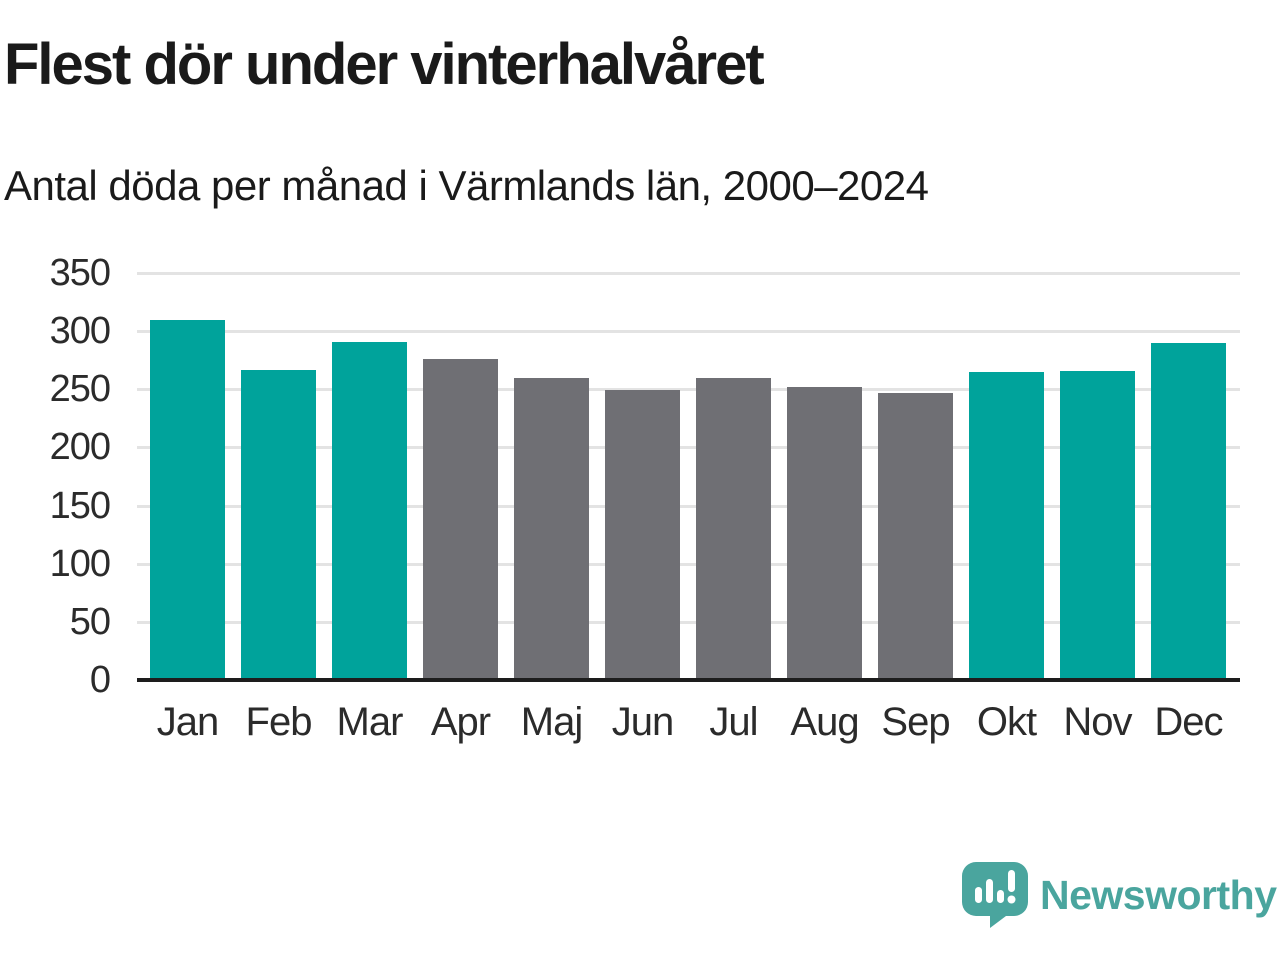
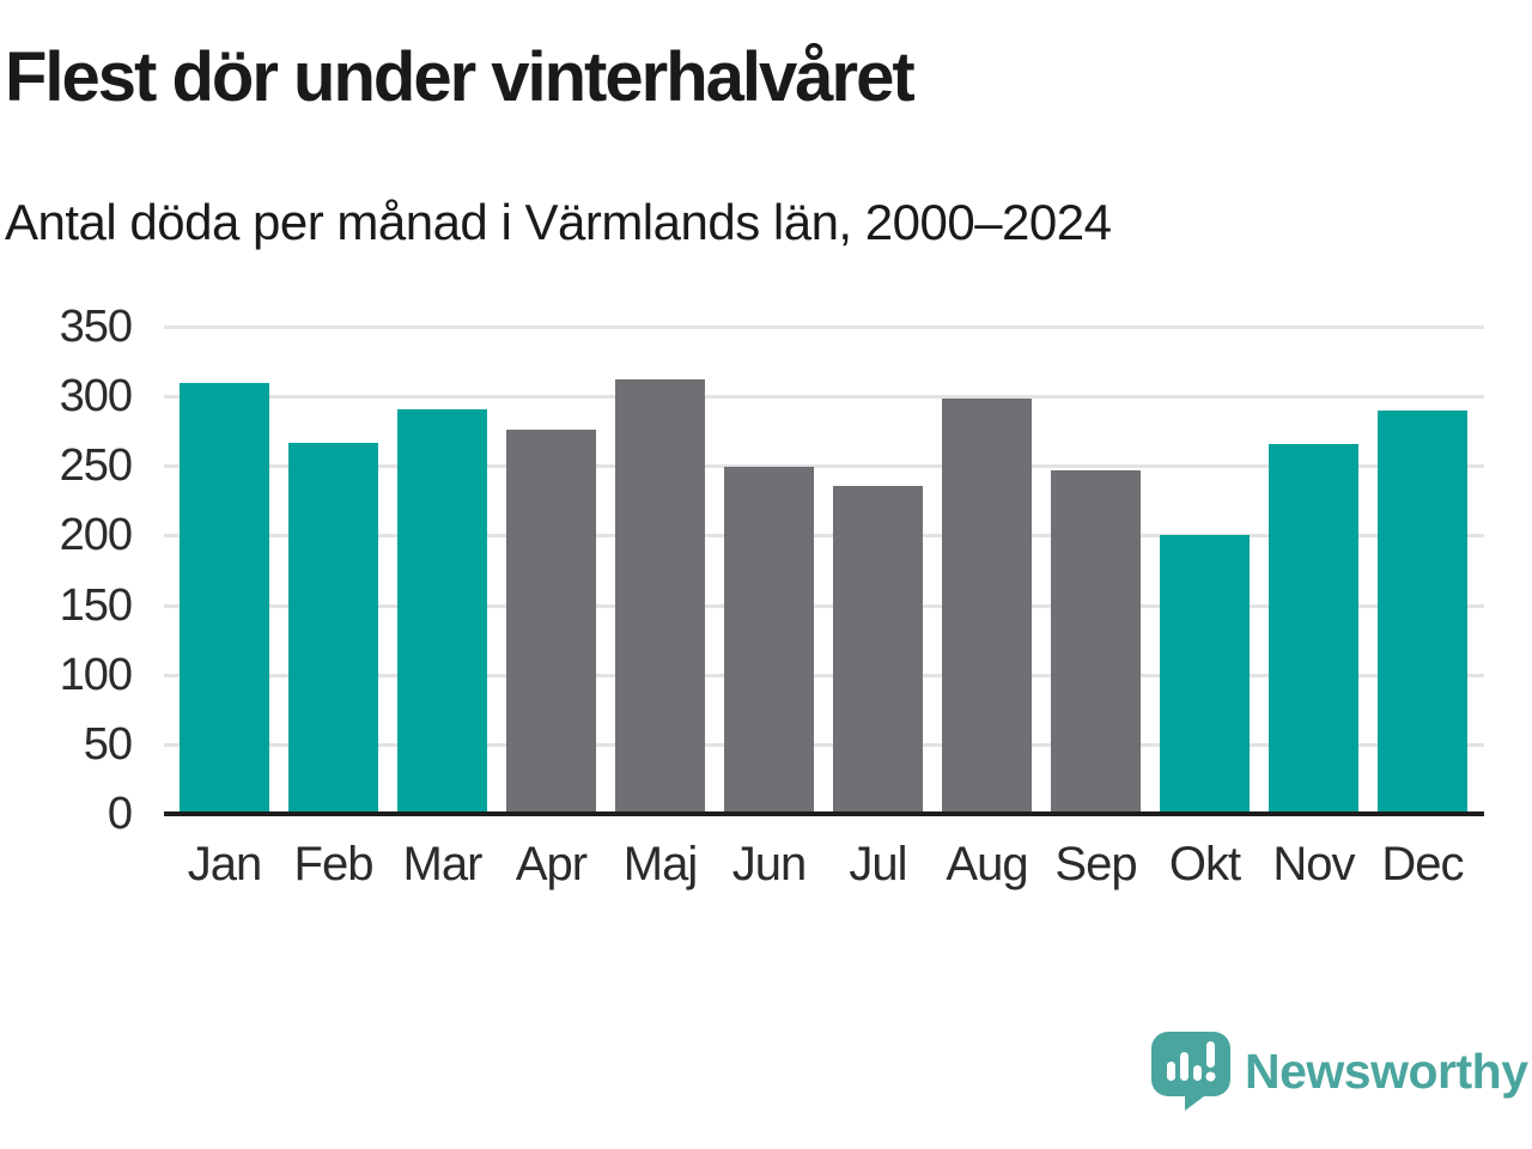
Maj: 260 -> 312
Jul: 260 -> 236
Aug: 252 -> 298
Okt: 265 -> 200
